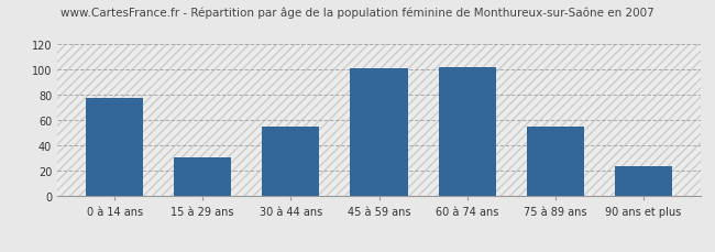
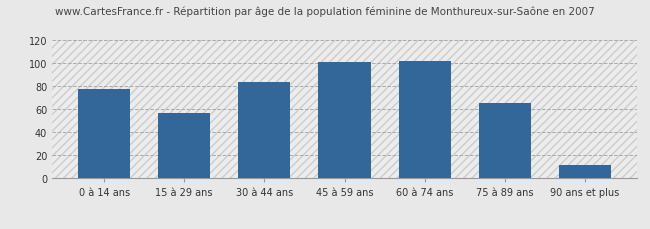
15 à 29 ans: 31 -> 57
30 à 44 ans: 55 -> 84
75 à 89 ans: 55 -> 66
90 ans et plus: 24 -> 12
